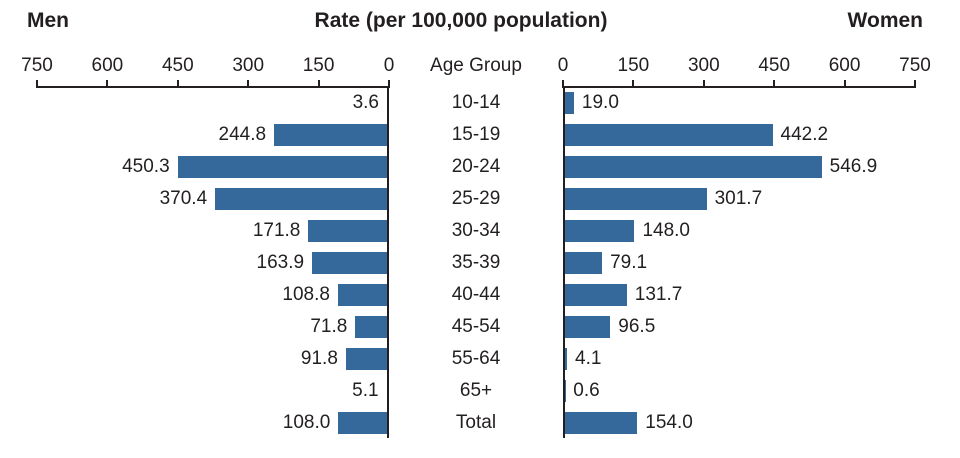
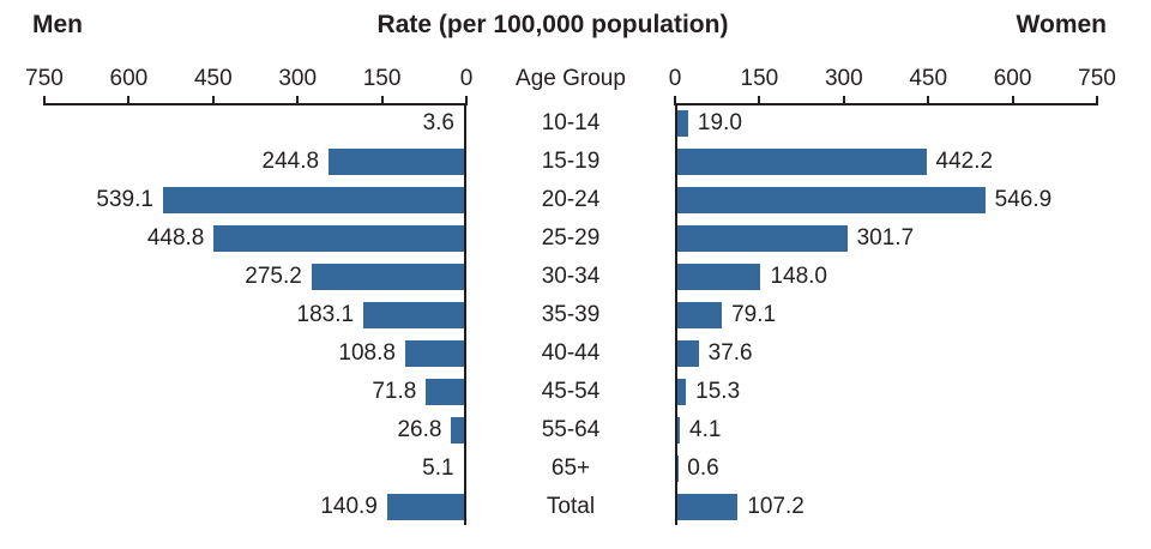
Men/20-24: 450.3 -> 539.1
Men/25-29: 370.4 -> 448.8
Men/30-34: 171.8 -> 275.2
Men/35-39: 163.9 -> 183.1
Women/40-44: 131.7 -> 37.6
Women/45-54: 96.5 -> 15.3
Men/55-64: 91.8 -> 26.8
Men/Total: 108.0 -> 140.9
Women/Total: 154.0 -> 107.2
